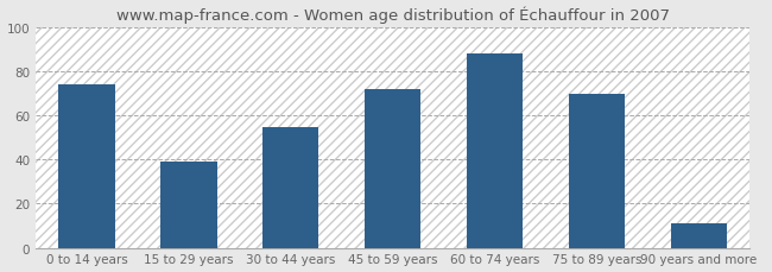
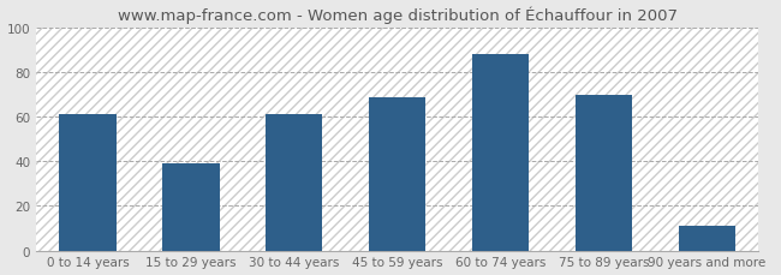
0 to 14 years: 74 -> 61
30 to 44 years: 55 -> 61
45 to 59 years: 72 -> 69
